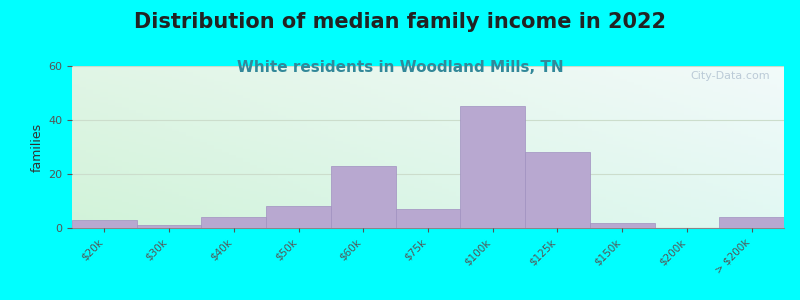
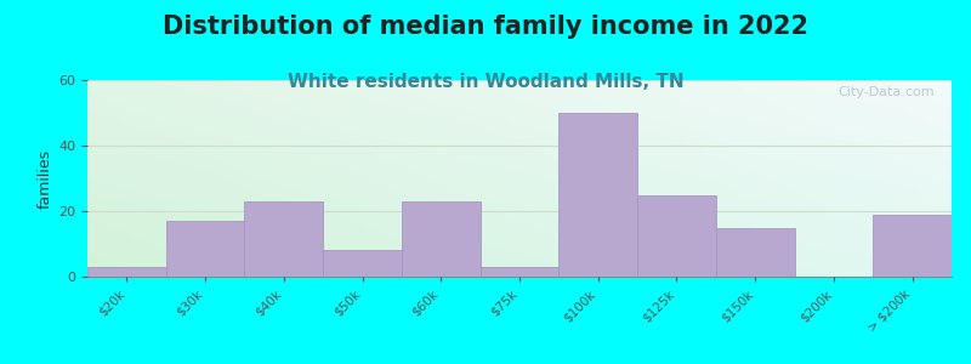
$30k: 1 -> 17
$40k: 4 -> 23
$75k: 7 -> 3
$100k: 45 -> 50
$125k: 28 -> 25
$150k: 2 -> 15
> $200k: 4 -> 19
